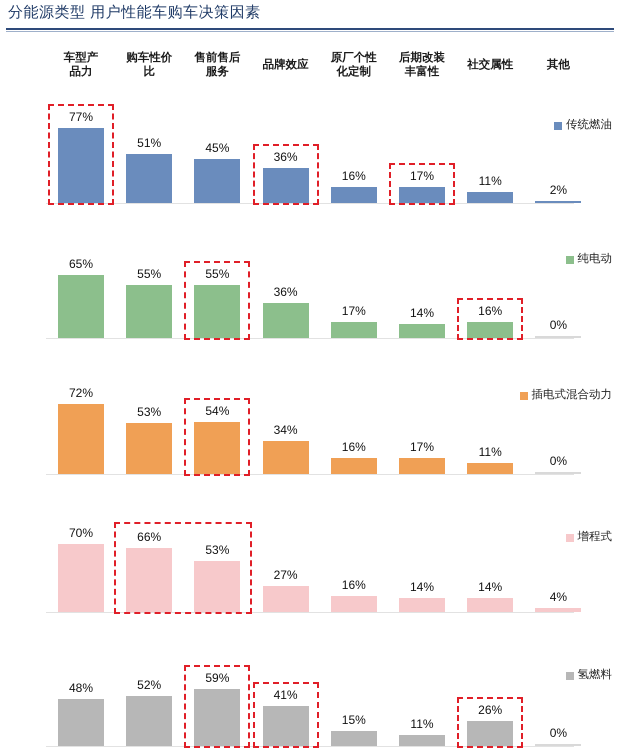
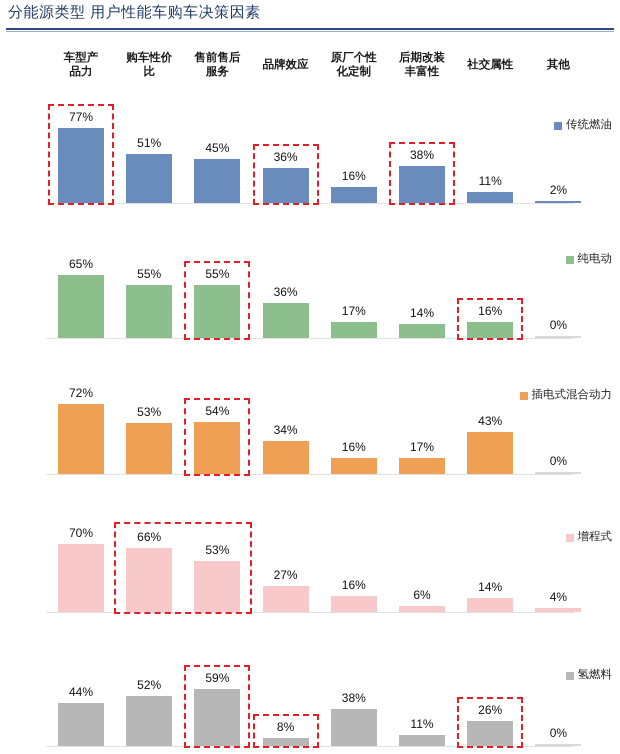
氢燃料/车型产品力: 48% -> 44%
氢燃料/品牌效应: 41% -> 8%
氢燃料/原厂个性化定制: 15% -> 38%
传统燃油/后期改装丰富性: 17% -> 38%
增程式/后期改装丰富性: 14% -> 6%
插电式混合动力/社交属性: 11% -> 43%
